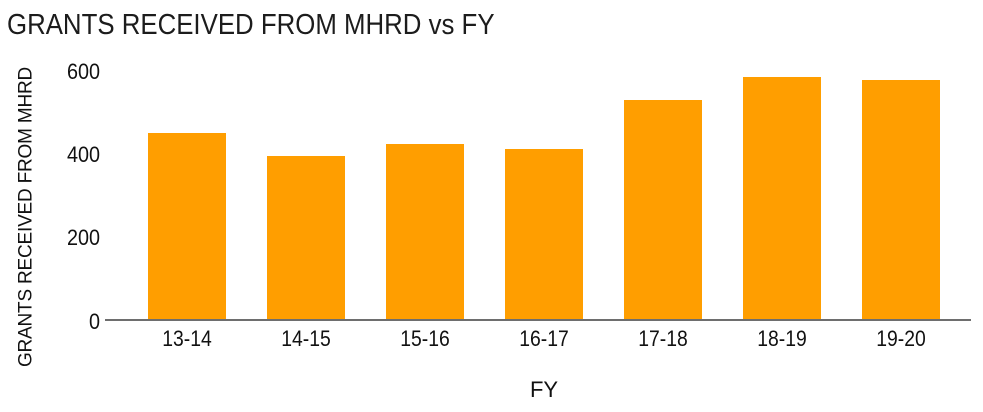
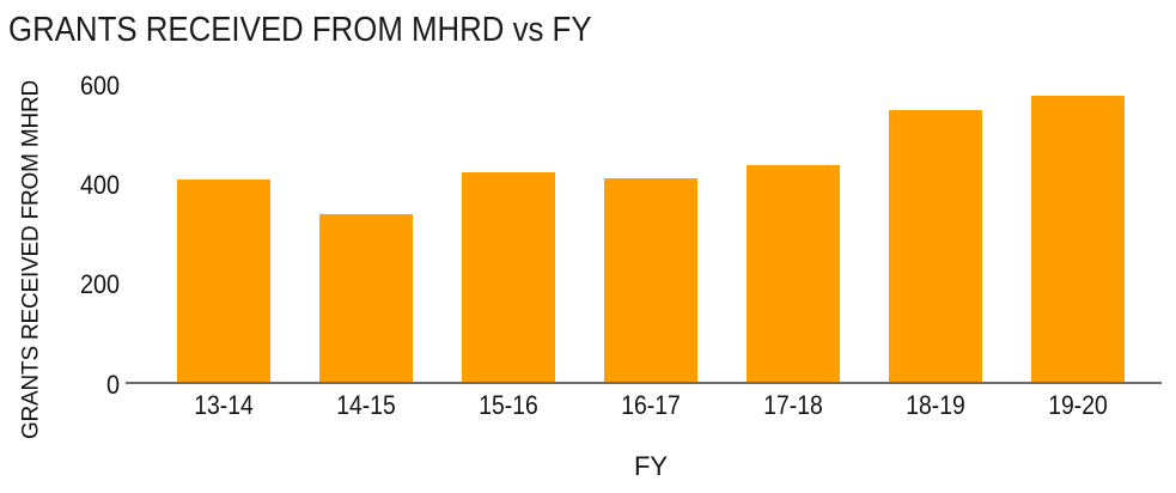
13-14: 450 -> 410
14-15: 400 -> 340
17-18: 530 -> 440
18-19: 580 -> 550
